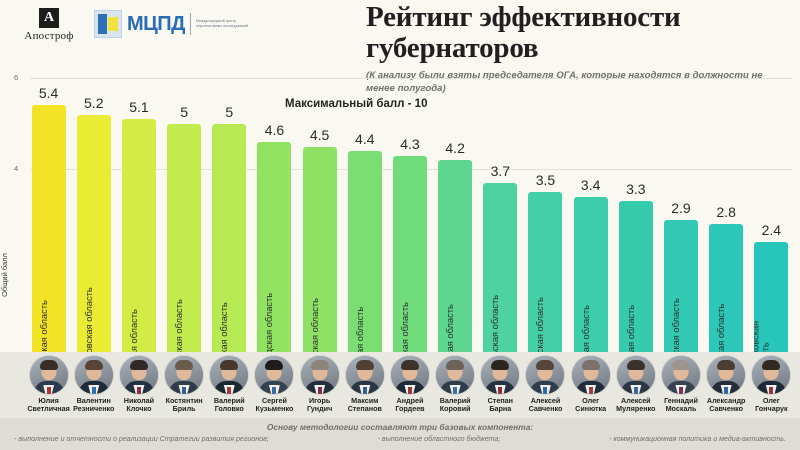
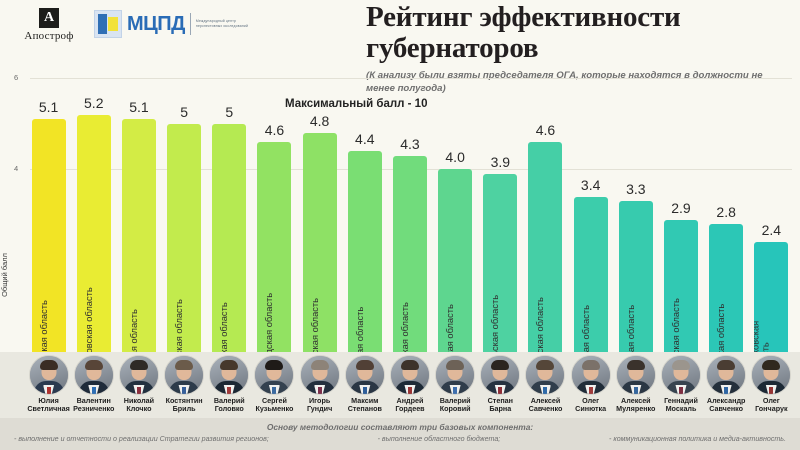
Харьковская область: 5.4 -> 5.1
Житомирская область: 4.5 -> 4.8
Винницкая область: 4.2 -> 4.0
Тернопольская область: 3.7 -> 3.9
Николаевская область: 3.5 -> 4.6
